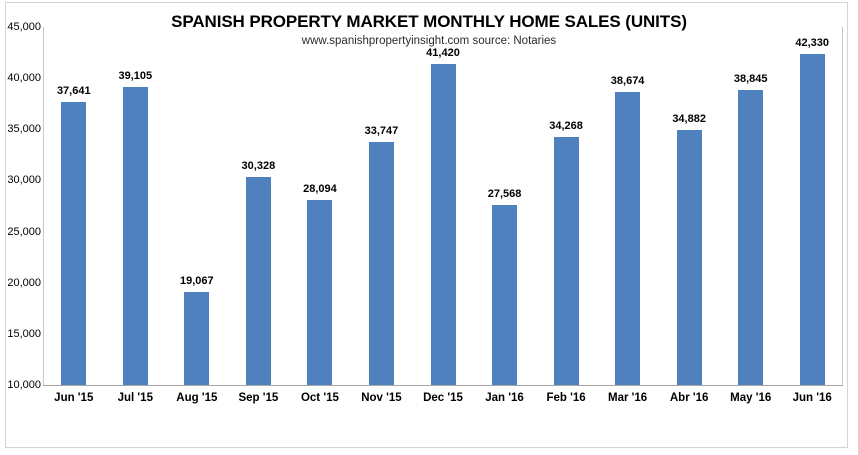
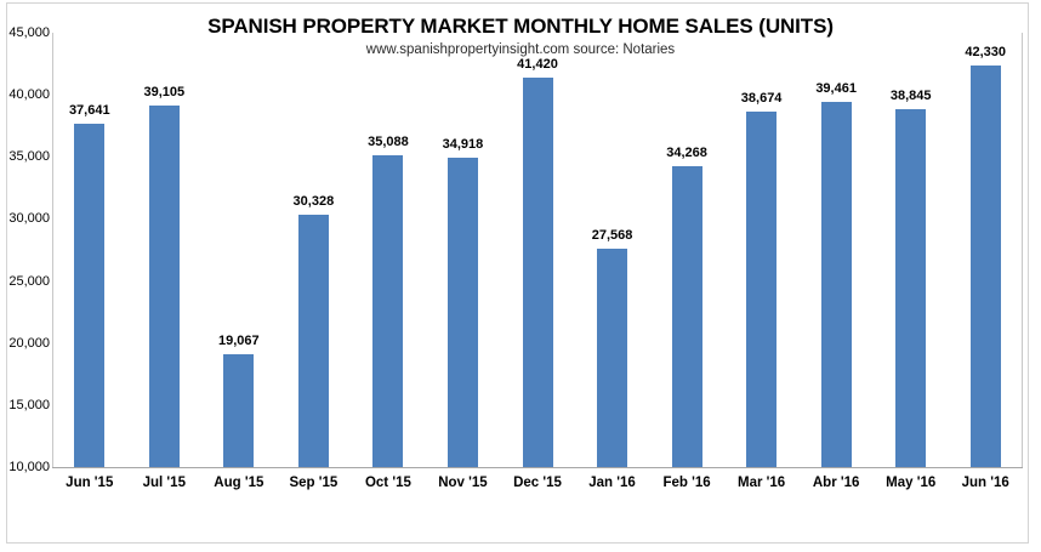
Oct '15: 28,094 -> 35,088
Nov '15: 33,747 -> 34,918
Abr '16: 34,882 -> 39,461
